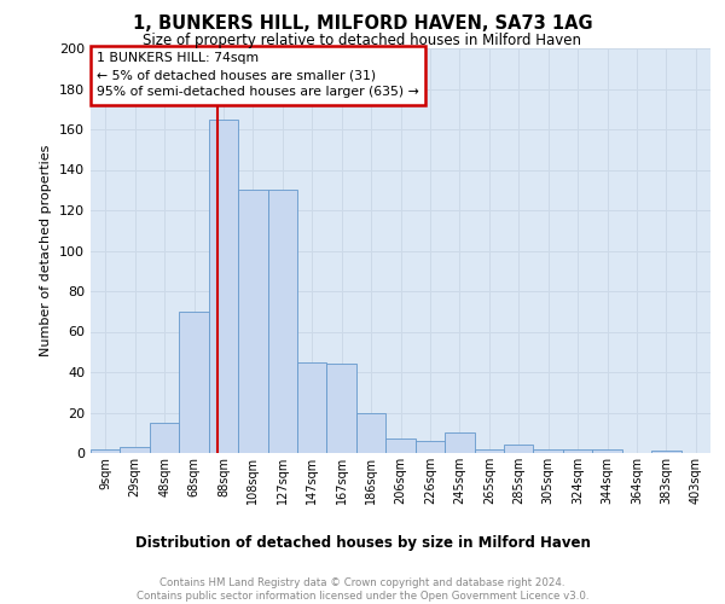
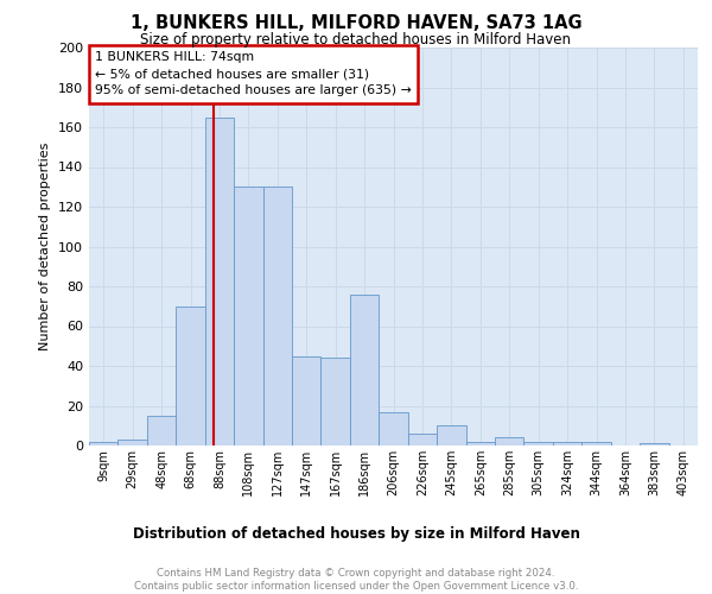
186sqm: 20 -> 76
206sqm: 7 -> 17
